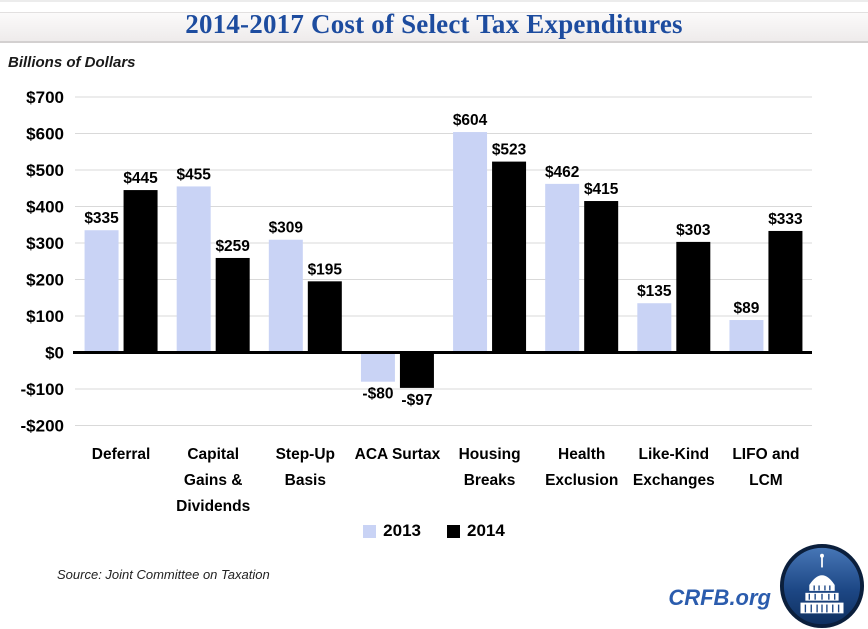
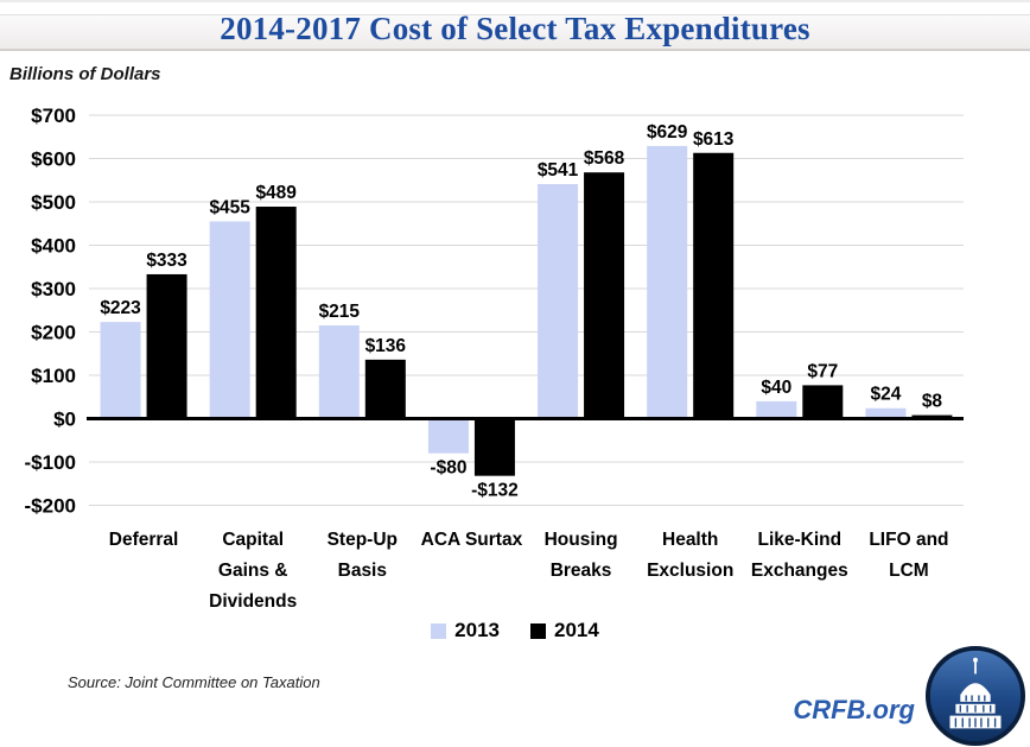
2013/Deferral: $335 -> $223
2014/Deferral: $445 -> $333
2014/Capital Gains & Dividends: $259 -> $489
2013/Step-Up Basis: $309 -> $215
2014/Step-Up Basis: $195 -> $136
2014/ACA Surtax: -$97 -> -$132
2013/Housing Breaks: $604 -> $541
2014/Housing Breaks: $523 -> $568
2013/Health Exclusion: $462 -> $629
2014/Health Exclusion: $415 -> $613
2013/Like-Kind Exchanges: $135 -> $40
2014/Like-Kind Exchanges: $303 -> $77
2013/LIFO and LCM: $89 -> $24
2014/LIFO and LCM: $333 -> $8
